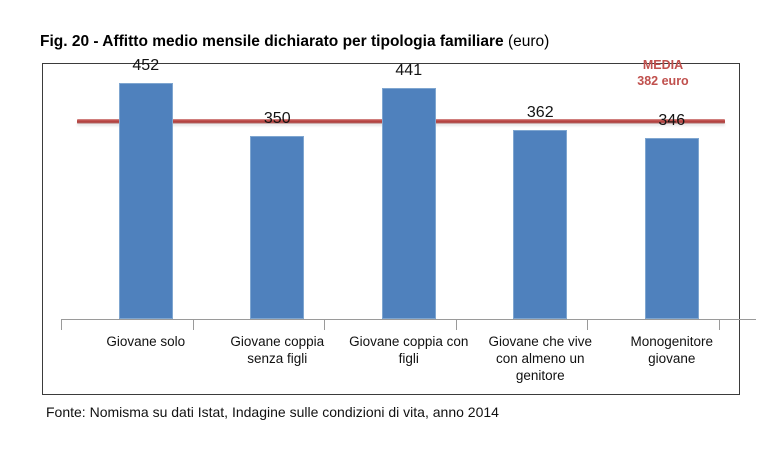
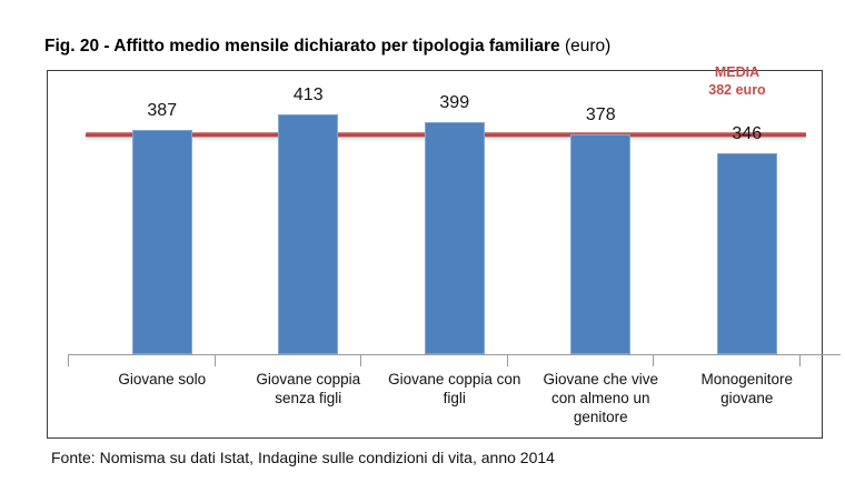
Giovane solo: 452 -> 387
Giovane coppia senza figli: 350 -> 413
Giovane coppia con figli: 441 -> 399
Giovane che vive con almeno un genitore: 362 -> 378
